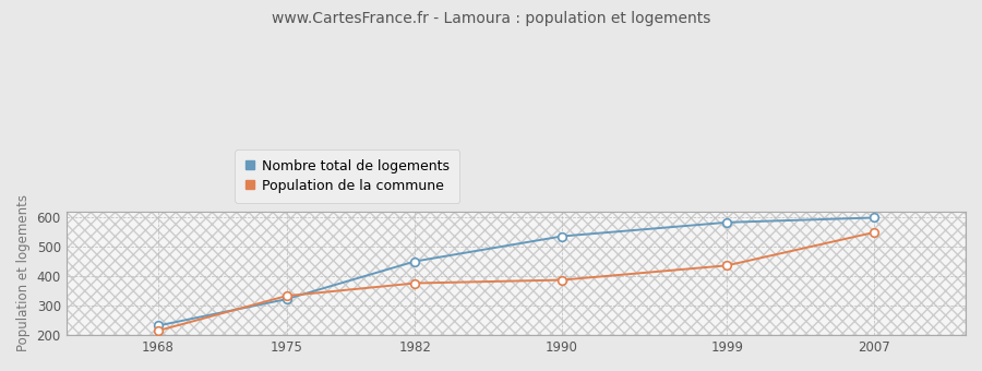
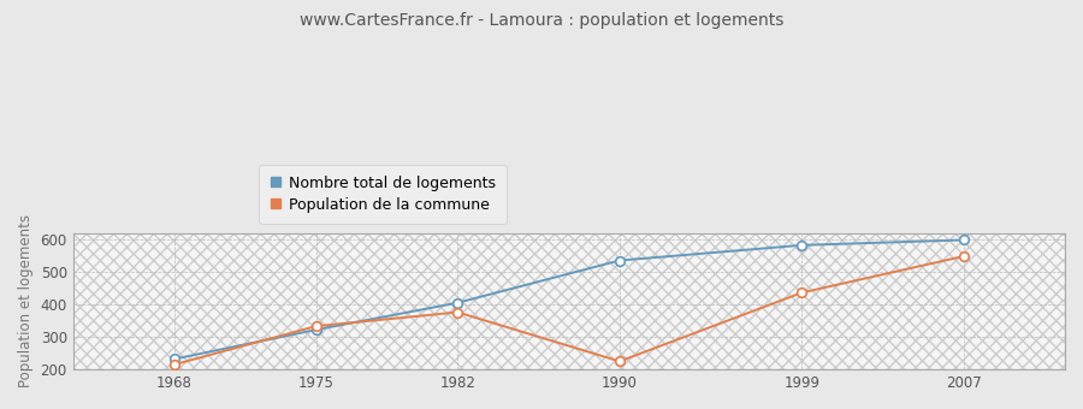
Nombre total de logements/1982: 450 -> 405
Population de la commune/1990: 387 -> 225
